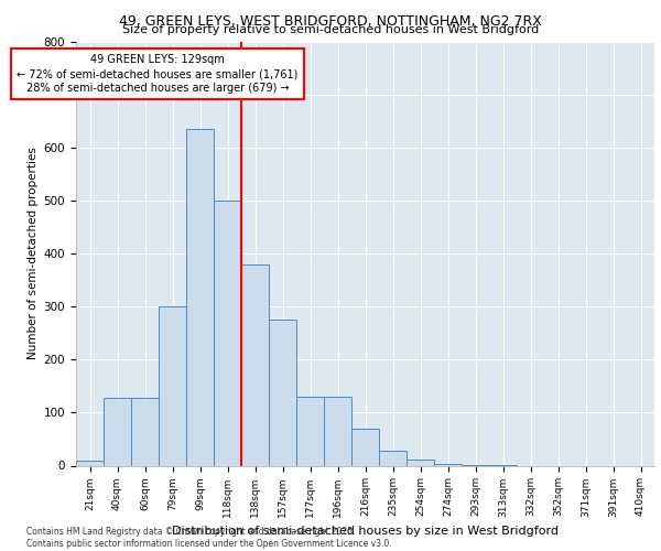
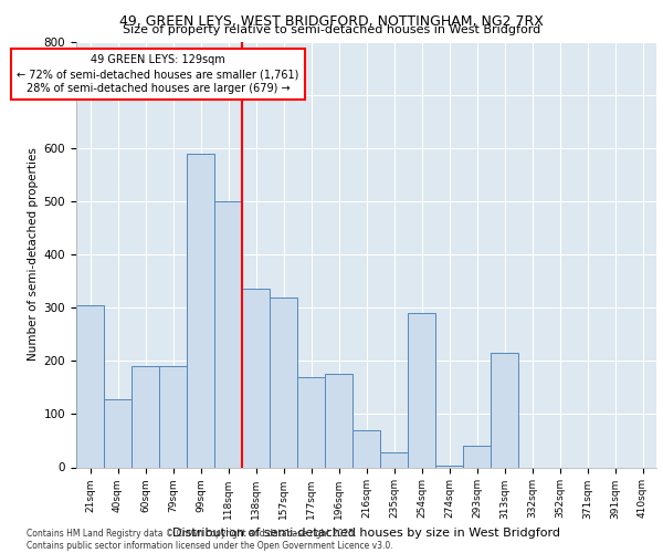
21sqm: 10 -> 305
60sqm: 128 -> 190
79sqm: 300 -> 190
99sqm: 635 -> 590
138sqm: 380 -> 335
157sqm: 275 -> 320
177sqm: 130 -> 170
196sqm: 130 -> 175
254sqm: 12 -> 290
293sqm: 2 -> 40
313sqm: 1 -> 215
